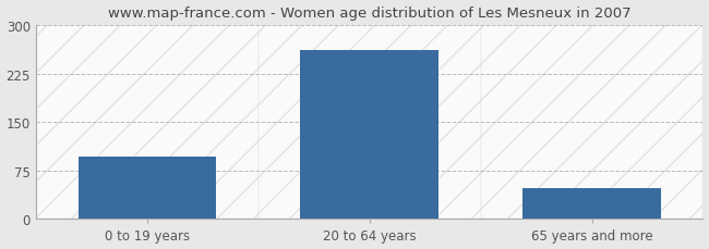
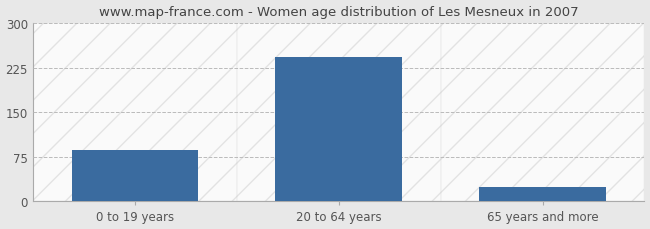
0 to 19 years: 97 -> 86
20 to 64 years: 262 -> 242
65 years and more: 47 -> 24
